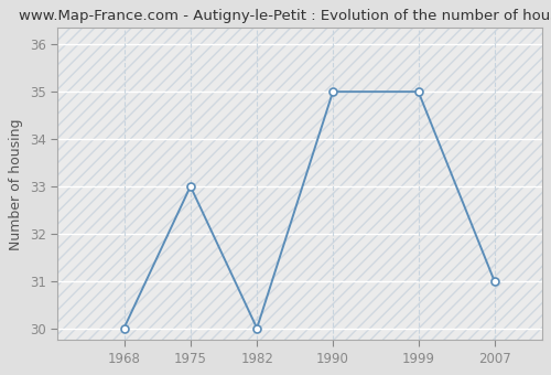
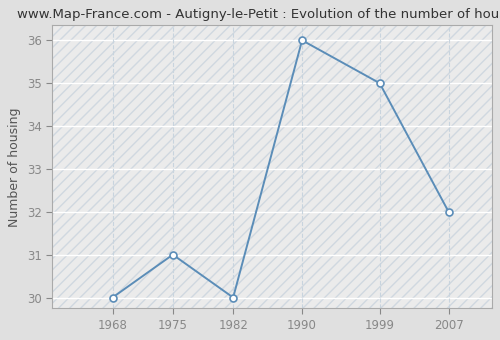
1975: 33 -> 31
1990: 35 -> 36
2007: 31 -> 32
